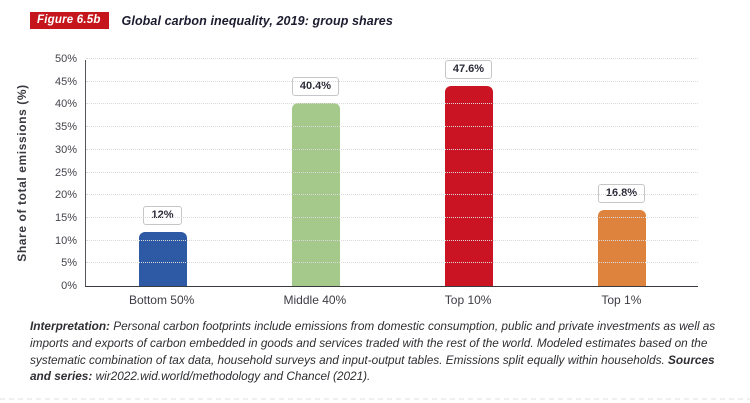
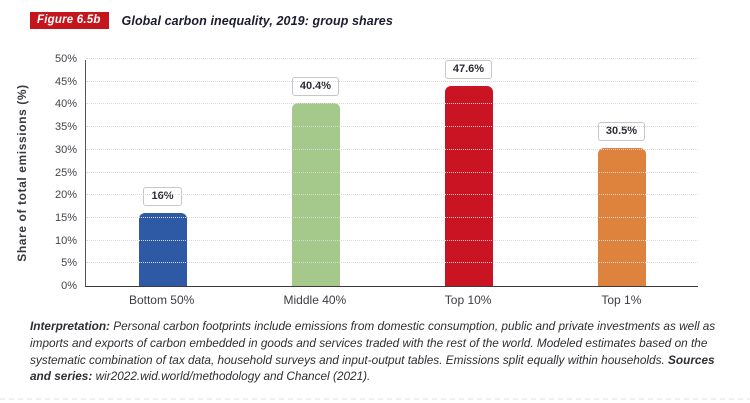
Bottom 50%: 12% -> 16%
Top 1%: 16.8% -> 30.5%
